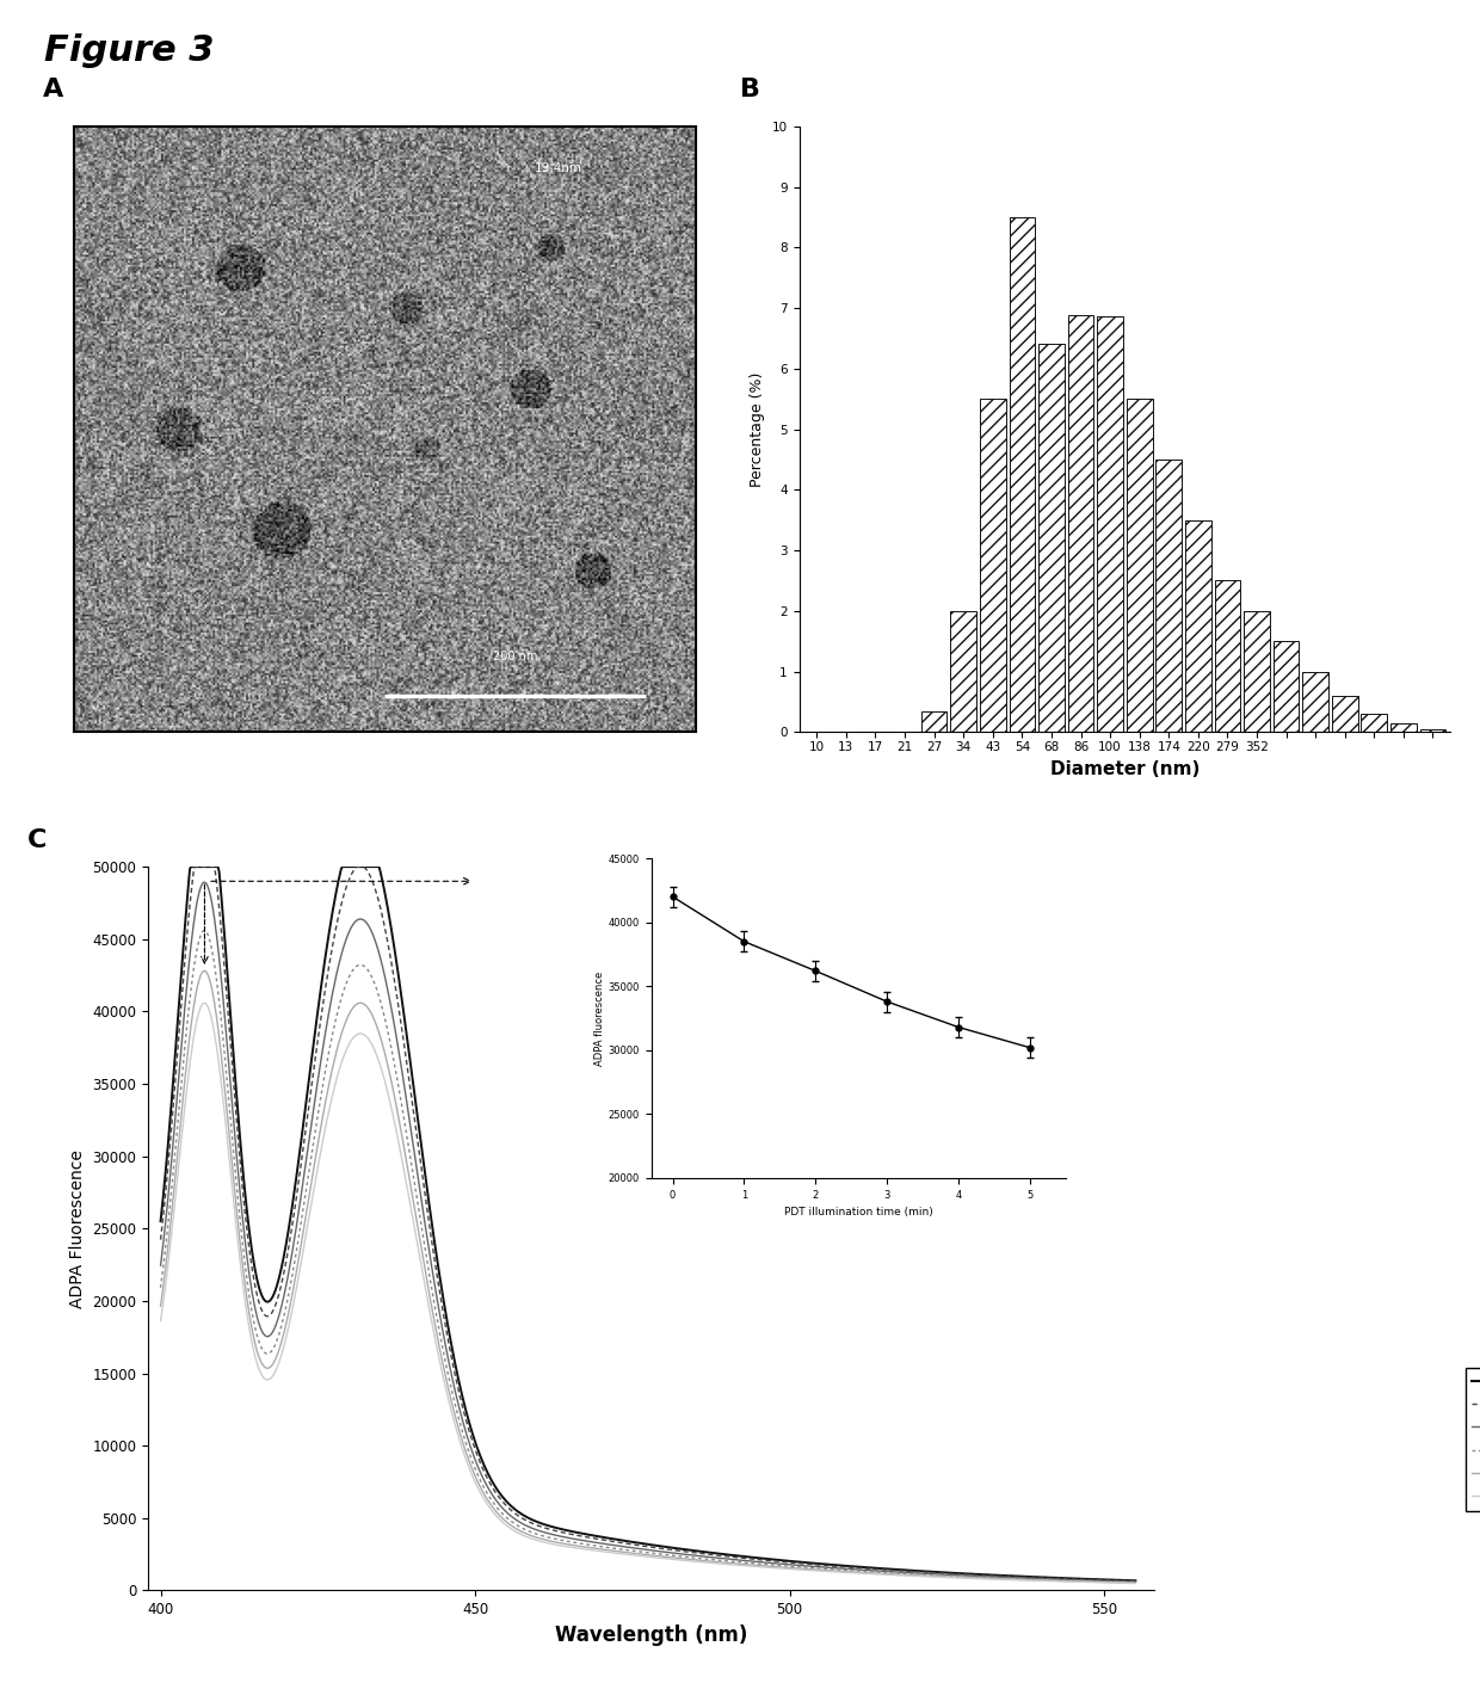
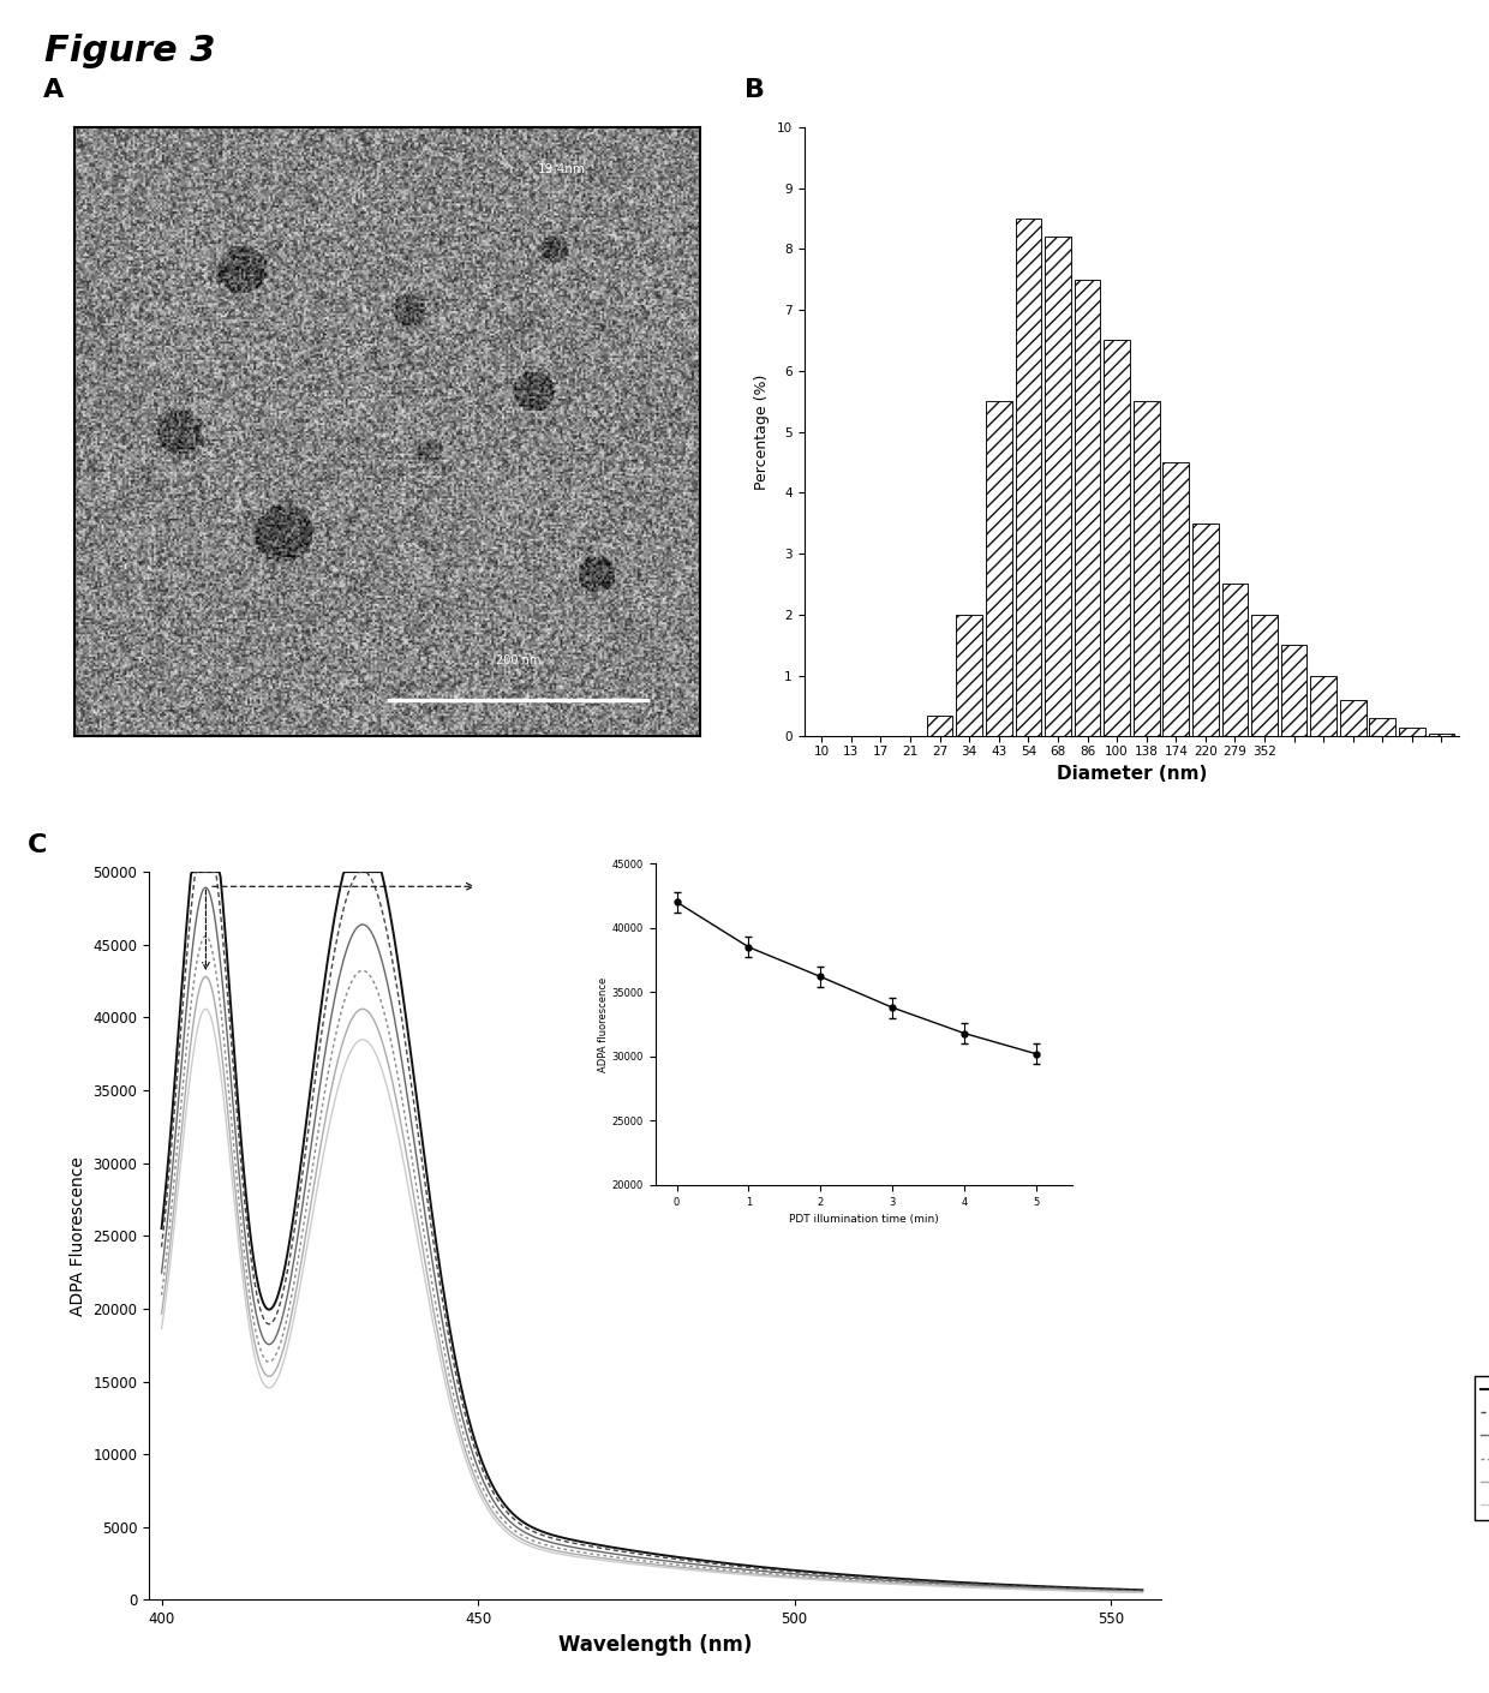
68: 6.40 -> 8.20
86: 6.88 -> 7.50
100: 6.86 -> 6.50
